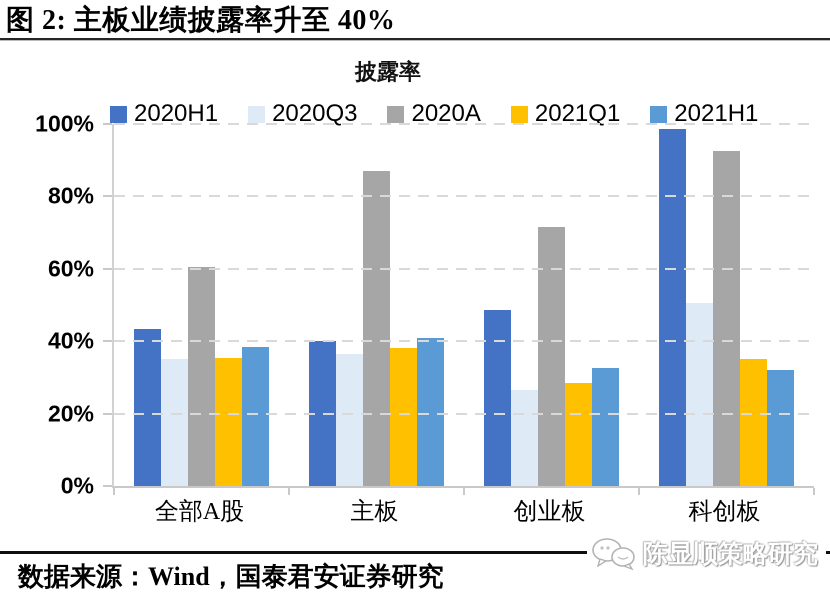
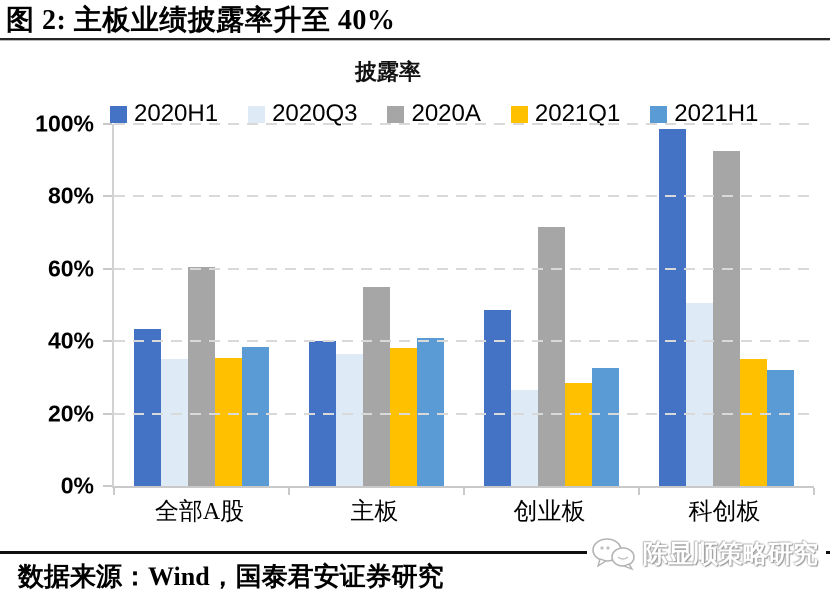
2020A/主板: 87% -> 55%
